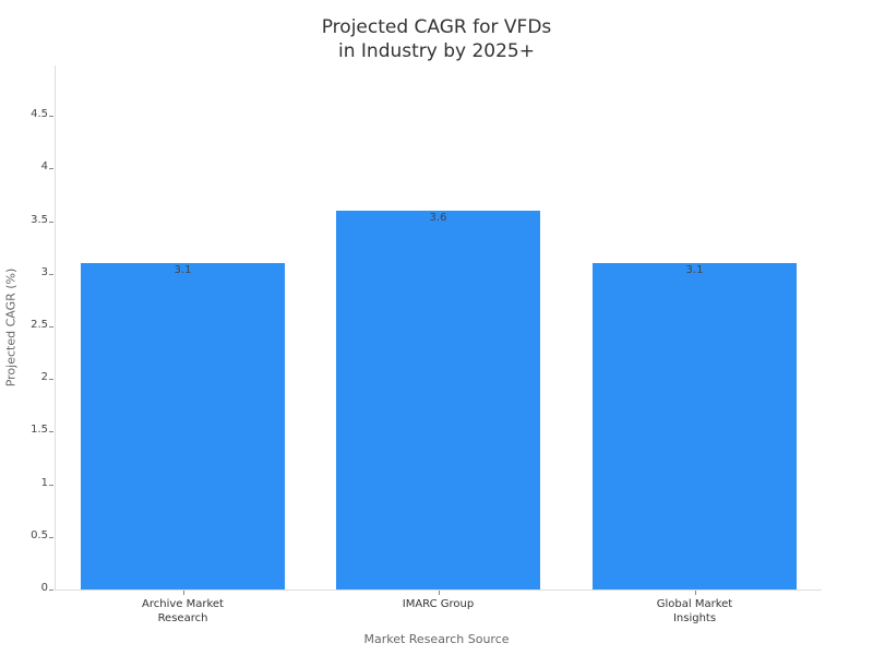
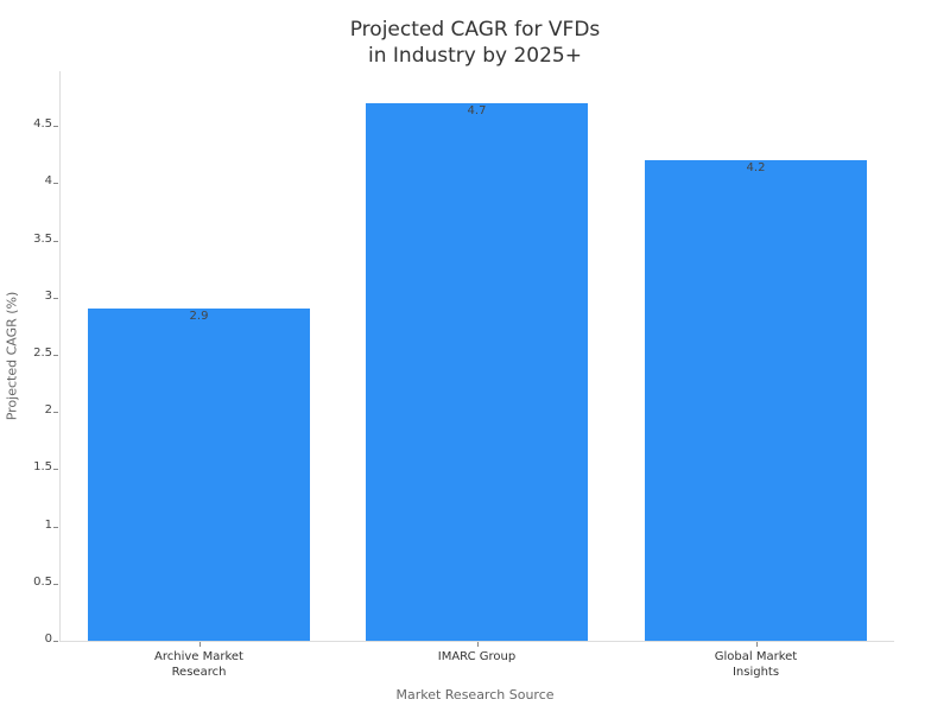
Archive Market Research: 3.1 -> 2.9
IMARC Group: 3.6 -> 4.7
Global Market Insights: 3.1 -> 4.2
